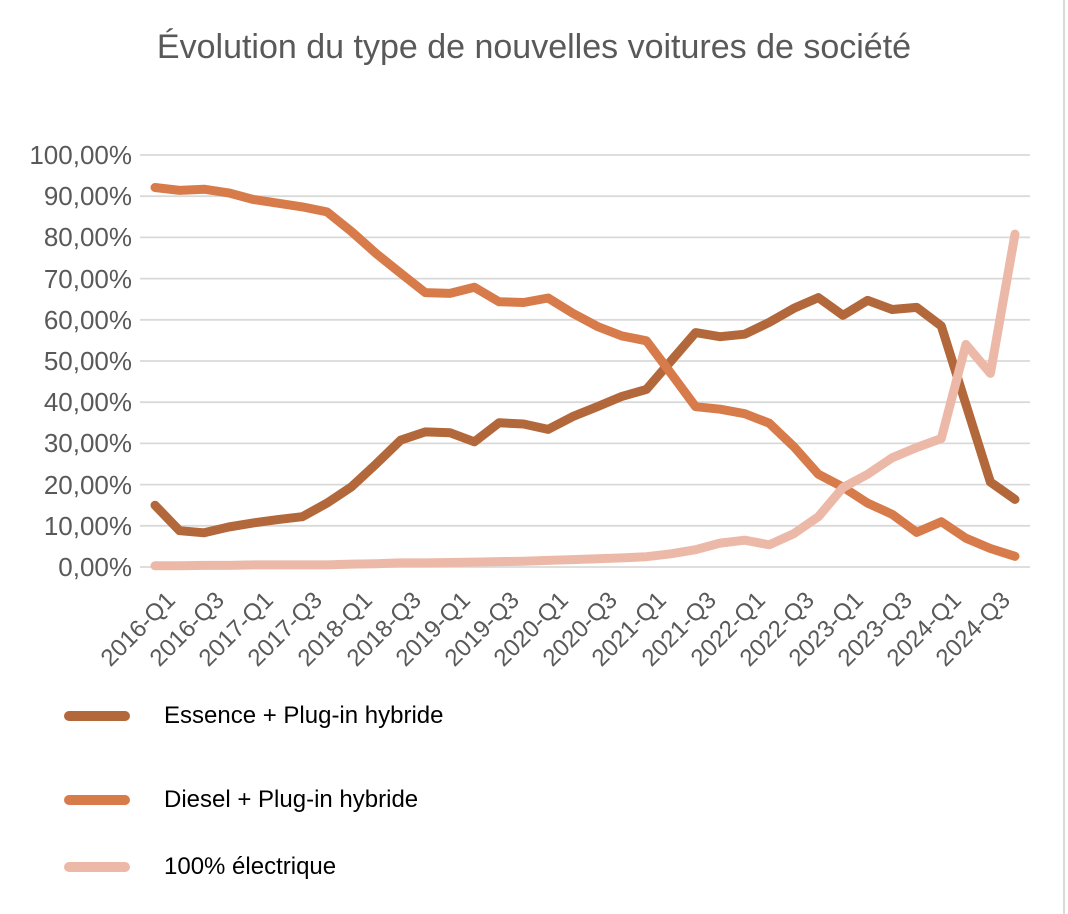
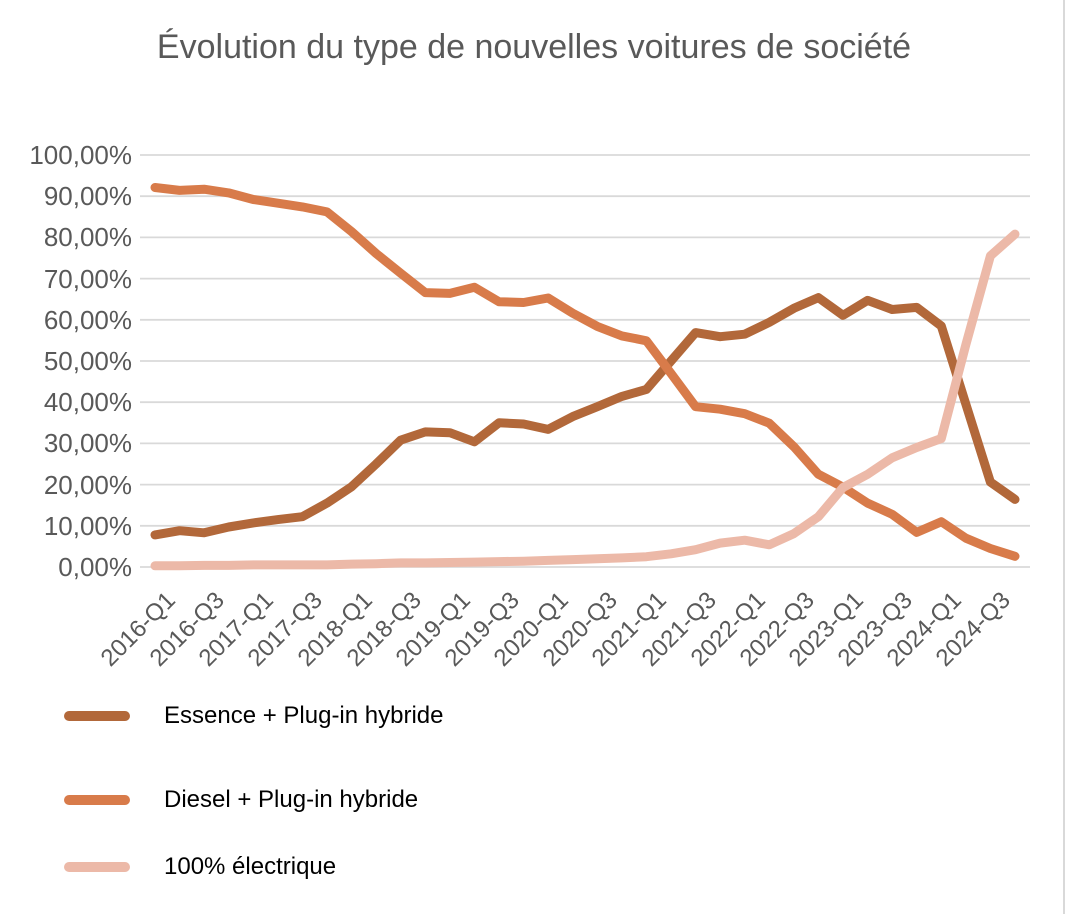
Essence + Plug-in hybride/2016-Q1: 15% -> 8%
100% électrique/2024-Q3: 47% -> 76%
